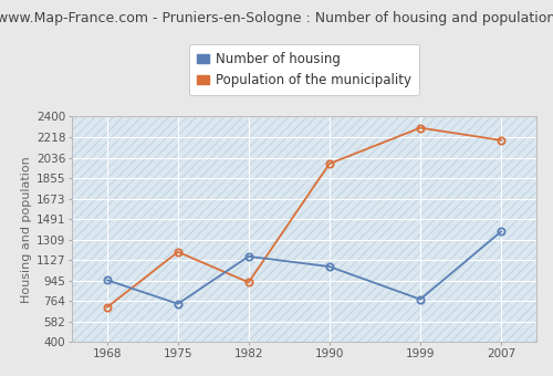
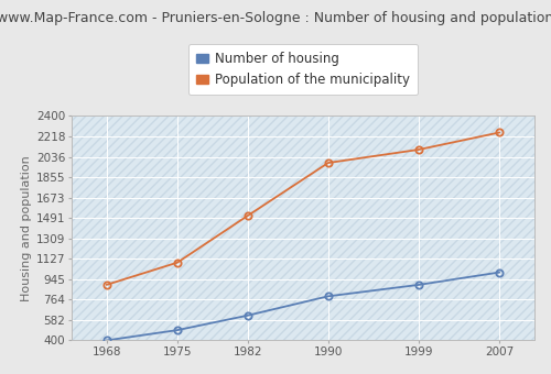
Number of housing/1968: 950 -> 400
Population of the municipality/1968: 710 -> 900
Number of housing/1975: 740 -> 490
Population of the municipality/1975: 1200 -> 1090
Number of housing/1982: 1160 -> 620
Population of the municipality/1982: 930 -> 1510
Number of housing/1990: 1070 -> 790
Number of housing/1999: 780 -> 900
Population of the municipality/1999: 2300 -> 2100
Number of housing/2007: 1380 -> 1010
Population of the municipality/2007: 2190 -> 2250
